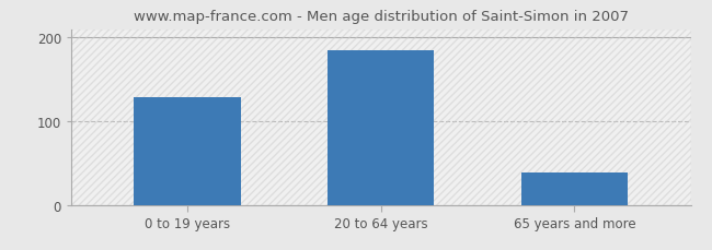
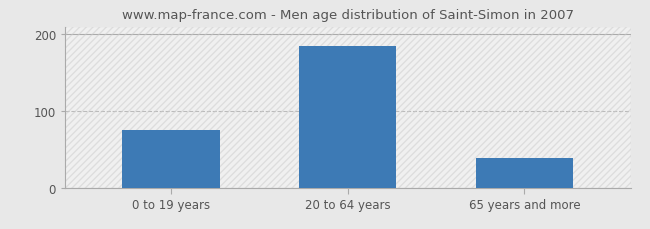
0 to 19 years: 128 -> 75
